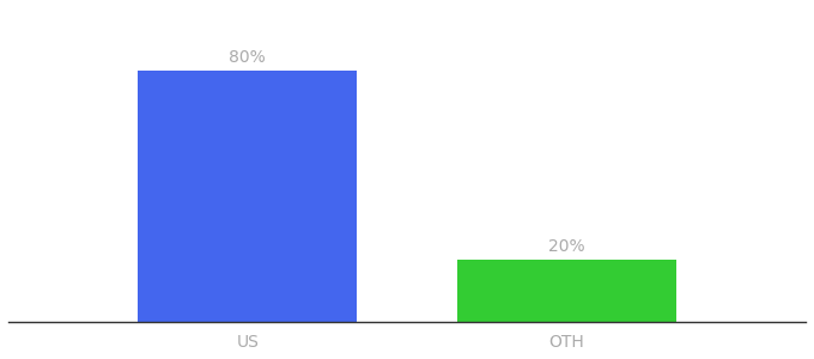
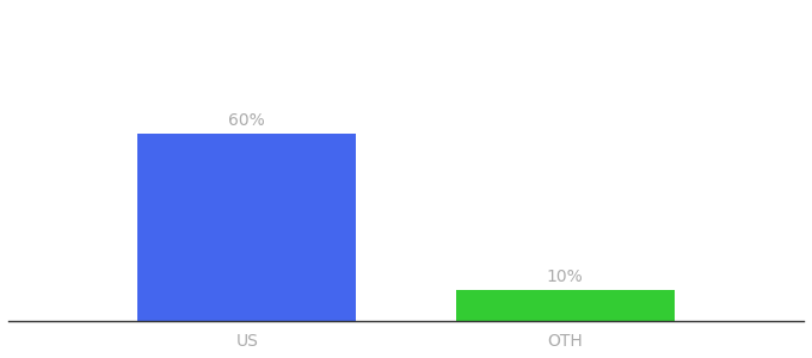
US: 80% -> 60%
OTH: 20% -> 10%
